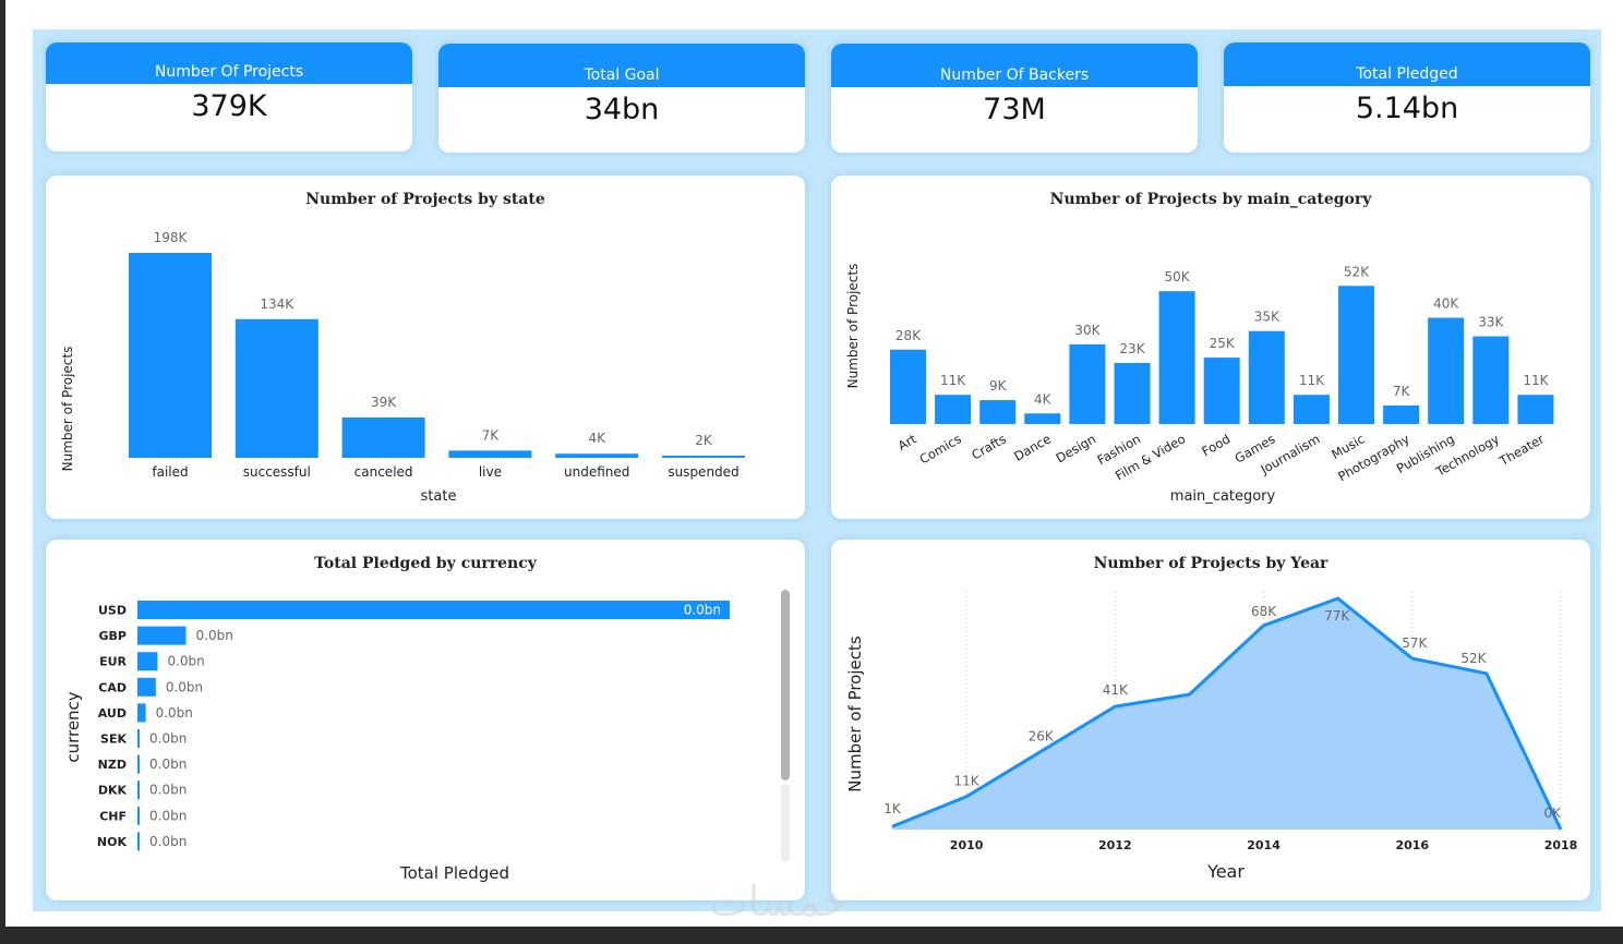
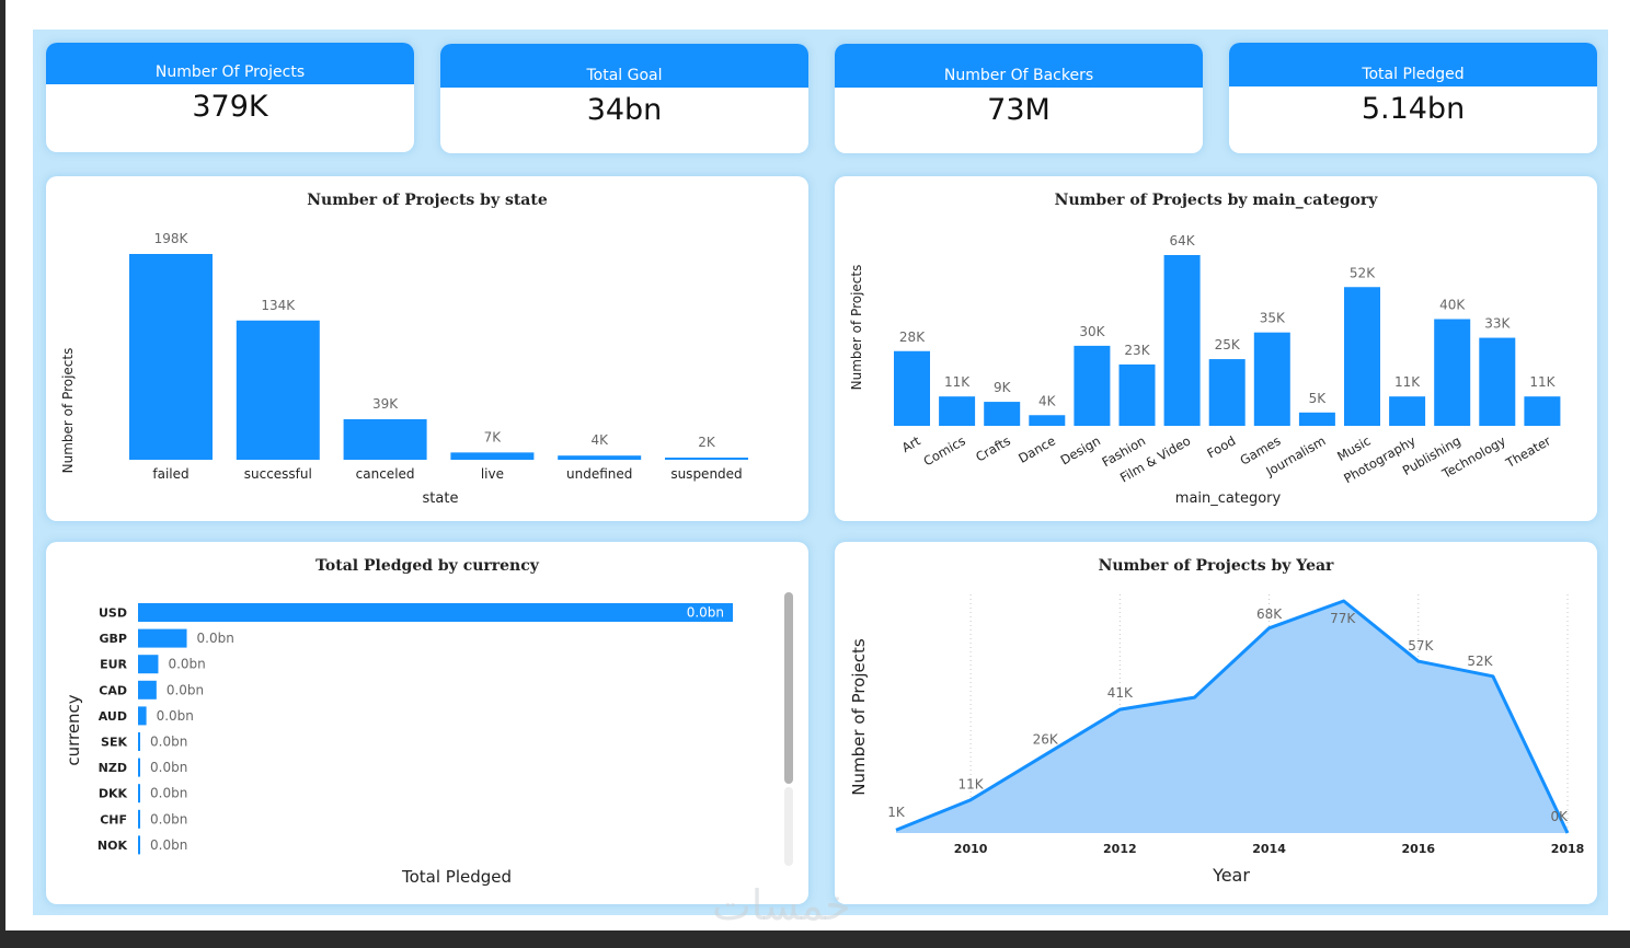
Number of Projects by main_category/Film & Video: 50K -> 64K
Number of Projects by main_category/Journalism: 11K -> 5K
Number of Projects by main_category/Photography: 7K -> 11K
